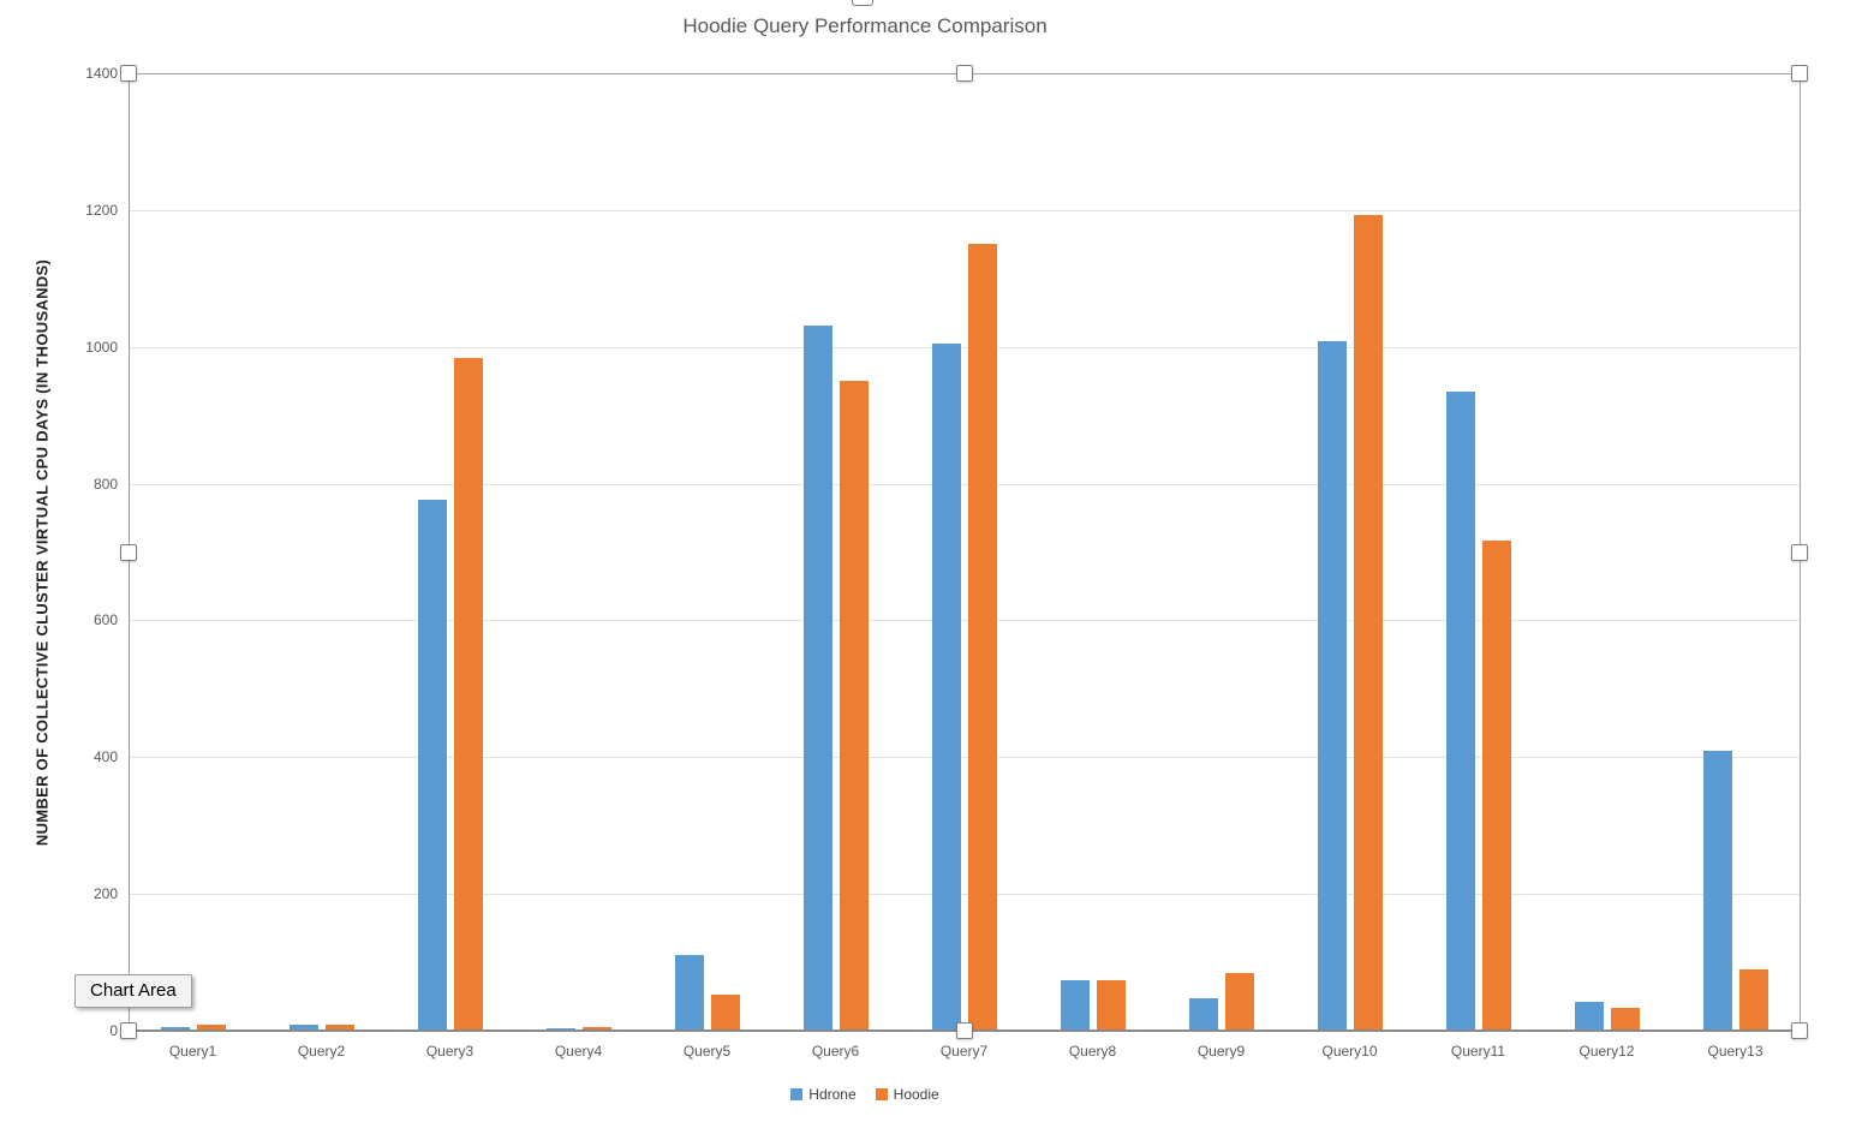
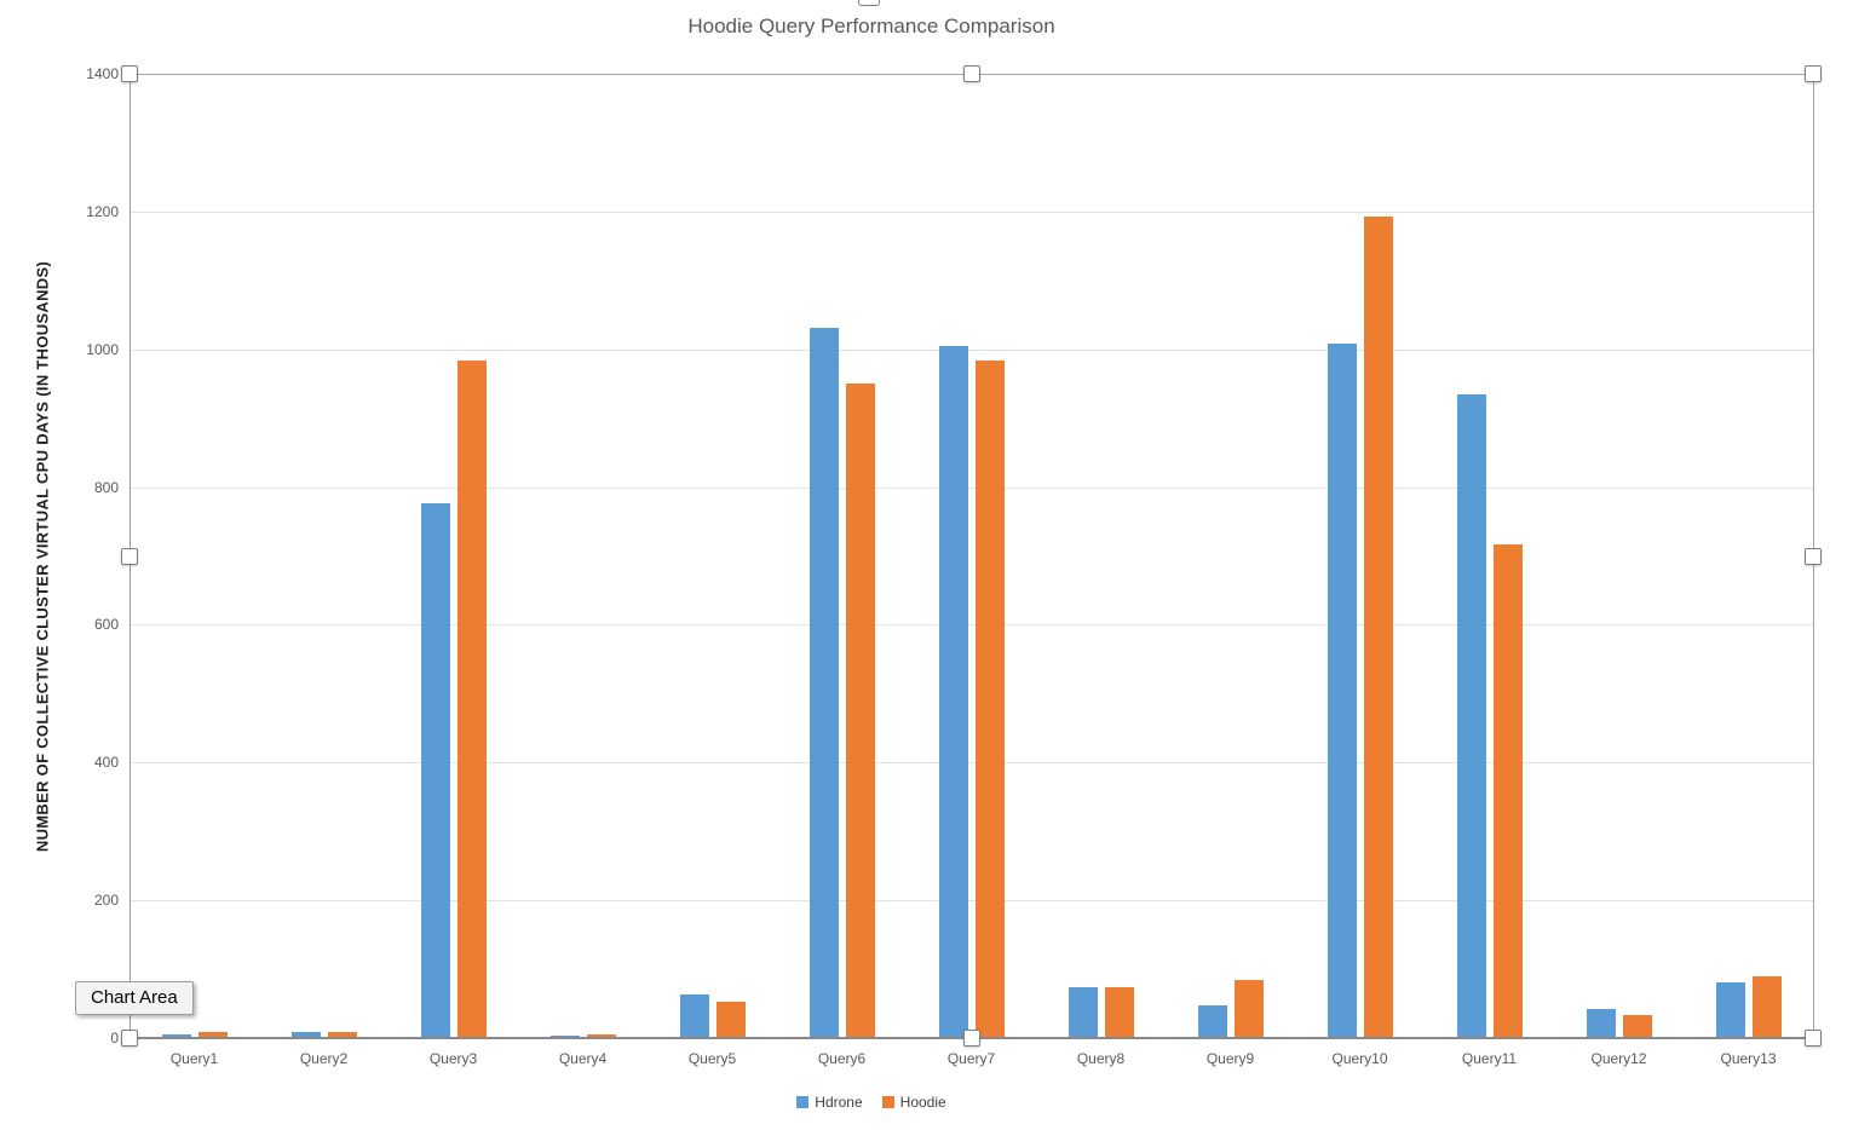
Hdrone/Query5: 110 -> 60
Hoodie/Query7: 1150 -> 980
Hdrone/Query13: 410 -> 80
